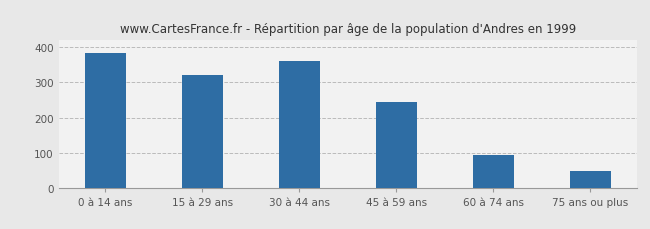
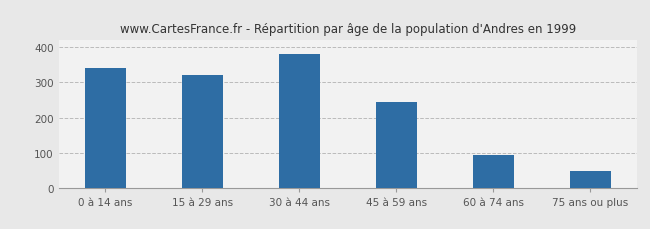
0 à 14 ans: 383 -> 340
30 à 44 ans: 360 -> 380
